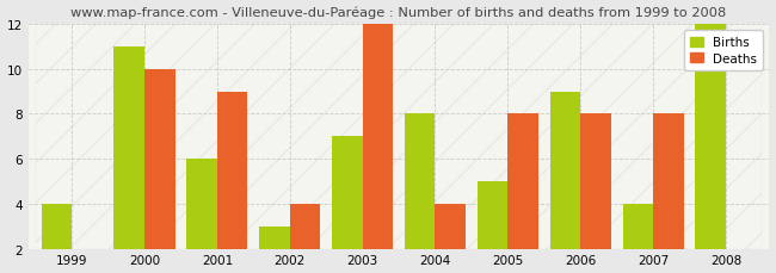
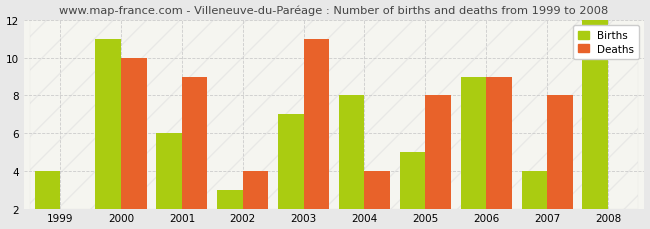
Deaths/2003: 12 -> 11
Deaths/2006: 8 -> 9
